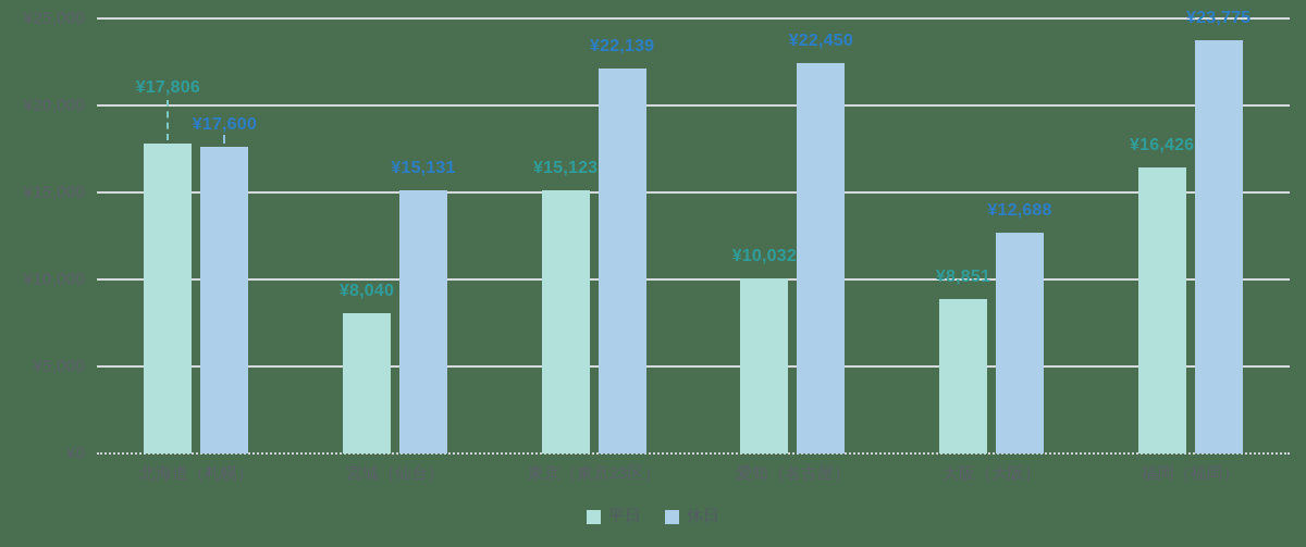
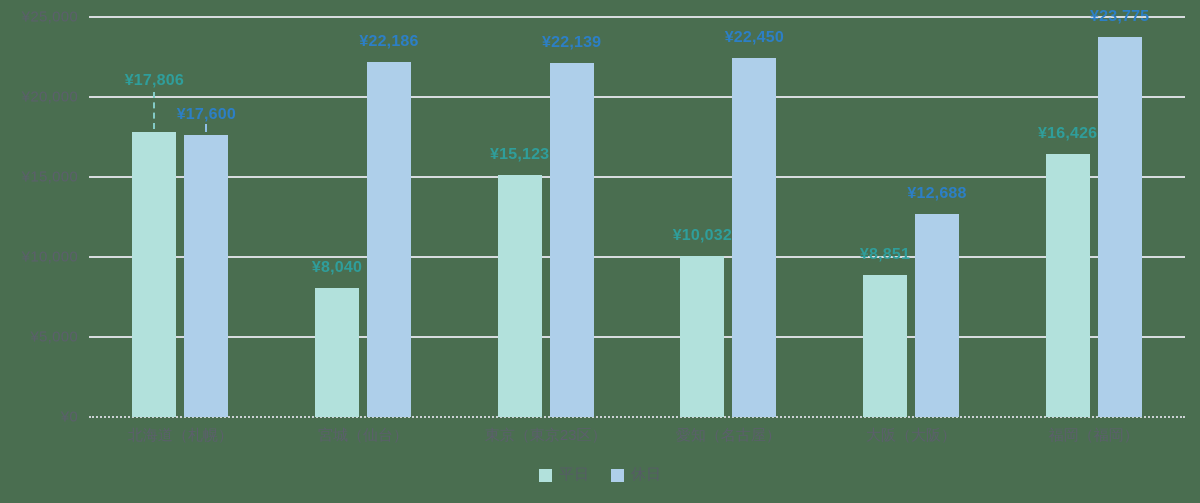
休日/宮城（仙台）: ¥15,131 -> ¥22,186
